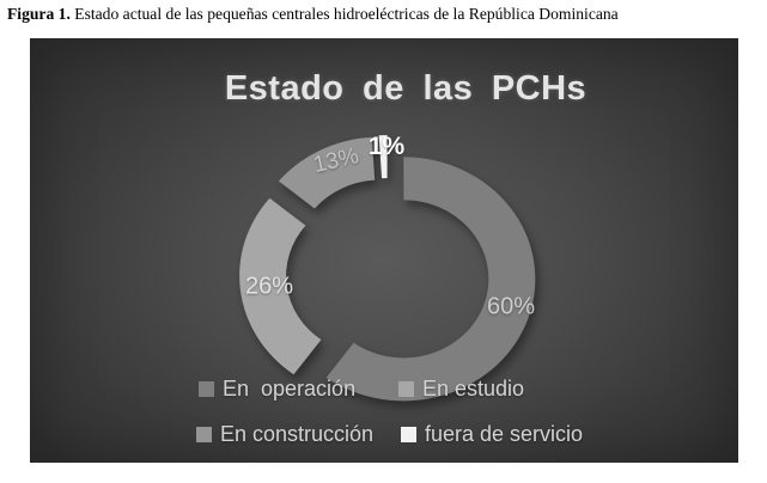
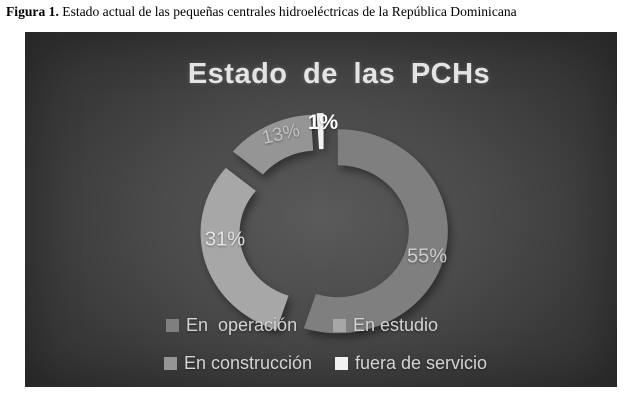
En operación: 60% -> 55%
En estudio: 26% -> 31%
